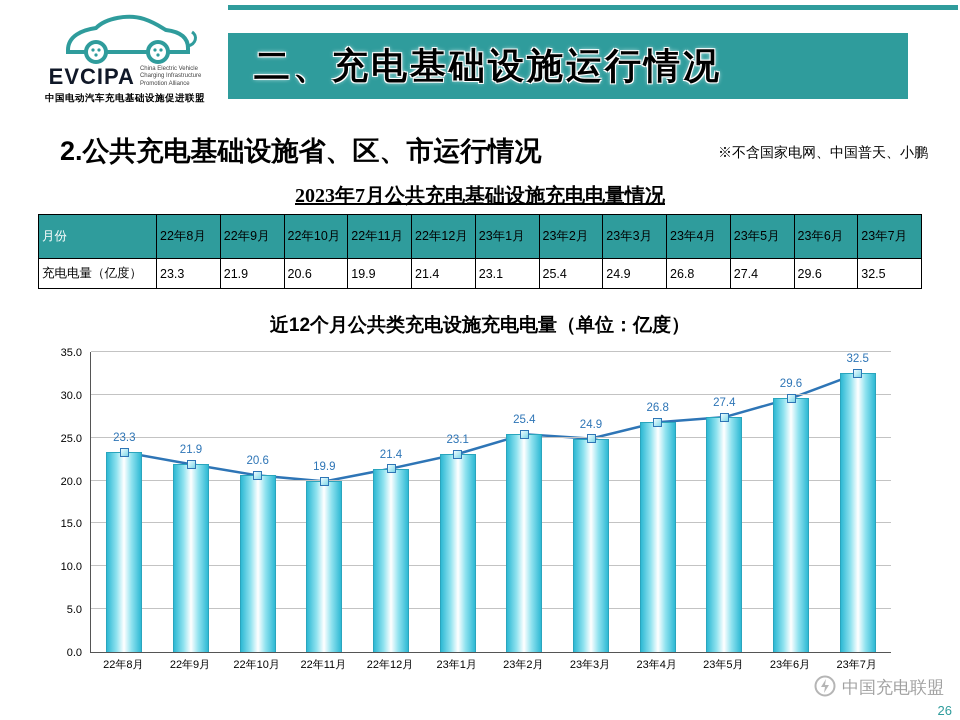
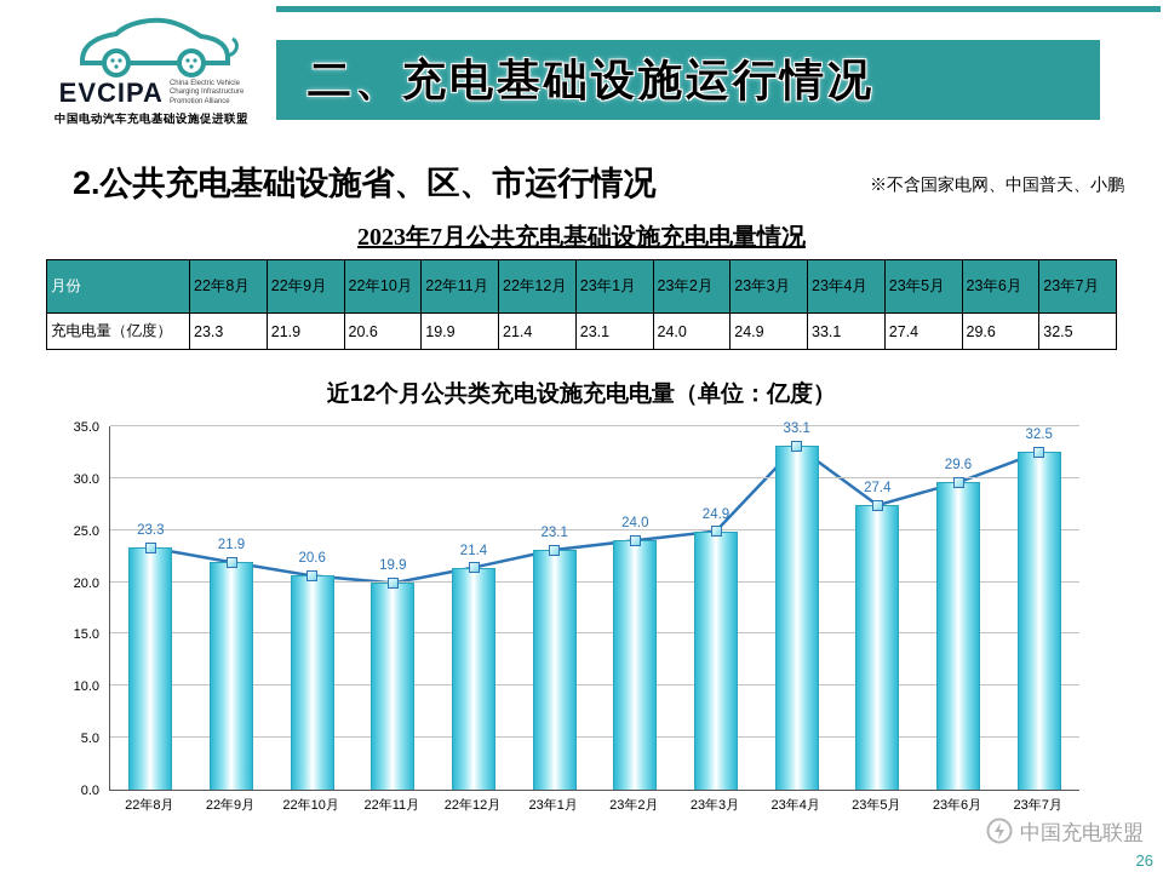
23年2月: 25.4 -> 24.0
23年4月: 26.8 -> 33.1
